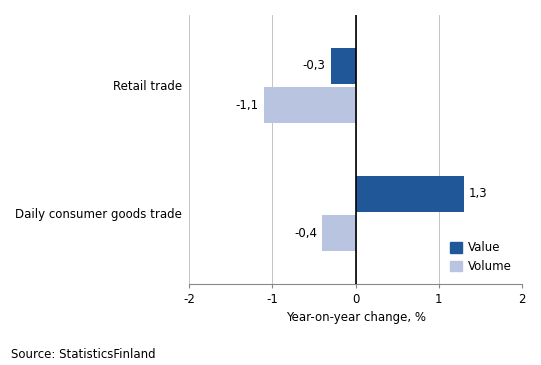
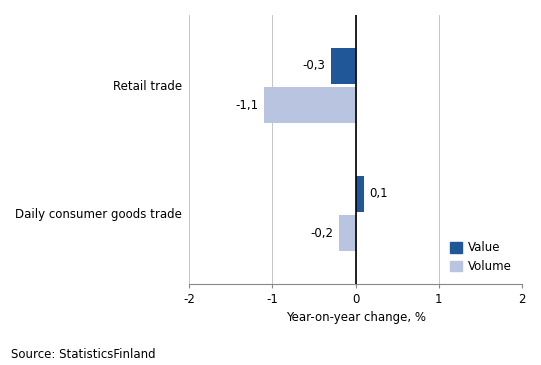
Value/Daily consumer goods trade: 1,3 -> 0,1
Volume/Daily consumer goods trade: -0,4 -> -0,2
